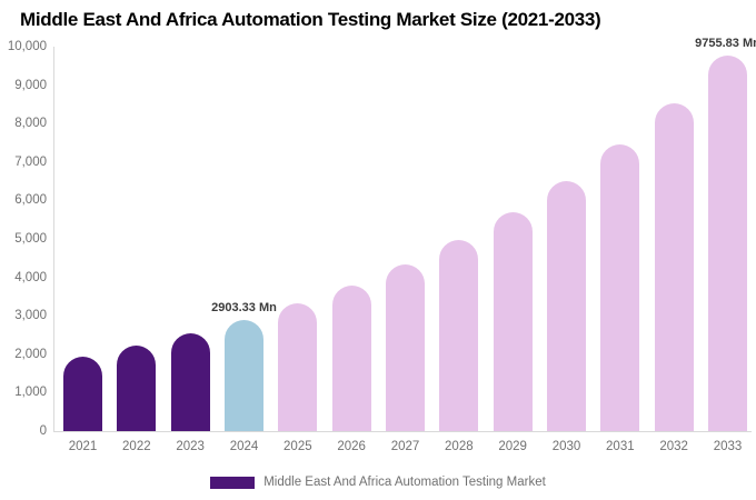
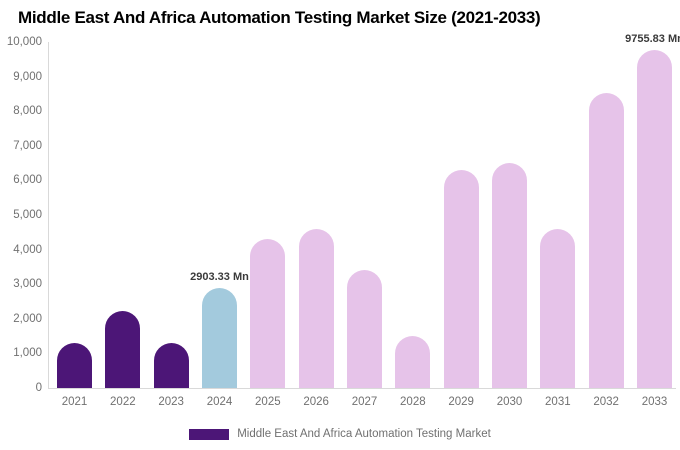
2021: 1900 -> 1300
2023: 2500 -> 1300
2025: 3300 -> 4300
2026: 3800 -> 4600
2027: 4300 -> 3400
2028: 5000 -> 1500
2029: 5700 -> 6300
2031: 7500 -> 4600
